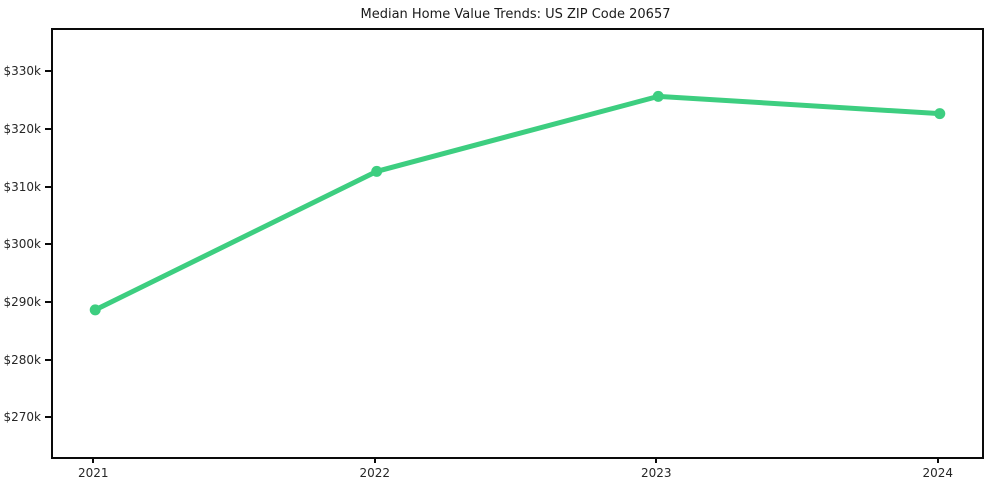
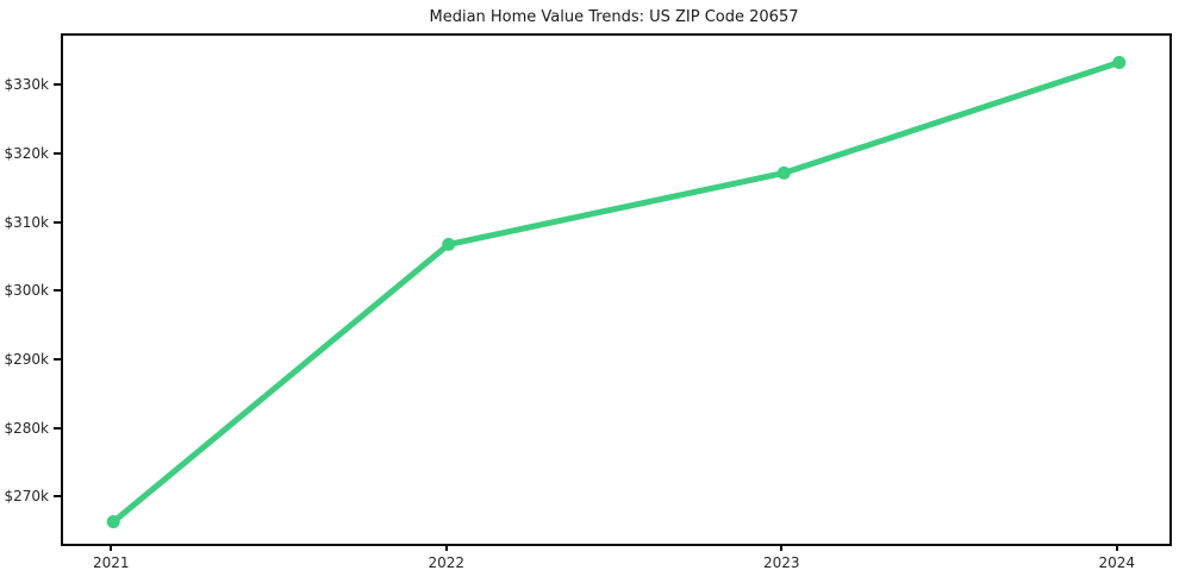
2021: $289k -> $267k
2022: $313k -> $307k
2023: $326k -> $318k
2024: $323k -> $334k
